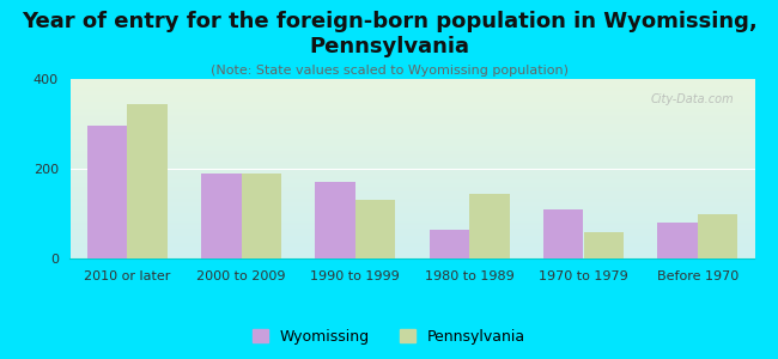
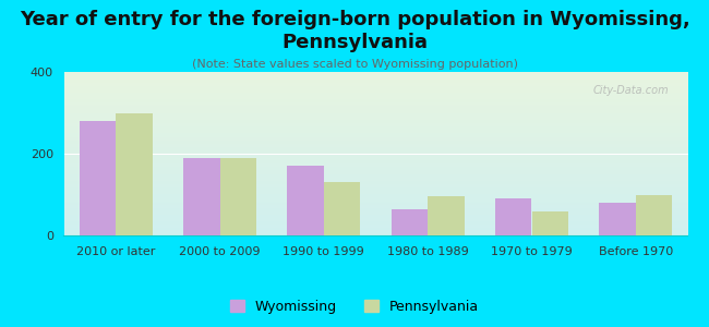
Wyomissing/2010 or later: 295 -> 280
Pennsylvania/2010 or later: 345 -> 300
Pennsylvania/1980 to 1989: 145 -> 95
Wyomissing/1970 to 1979: 110 -> 90
